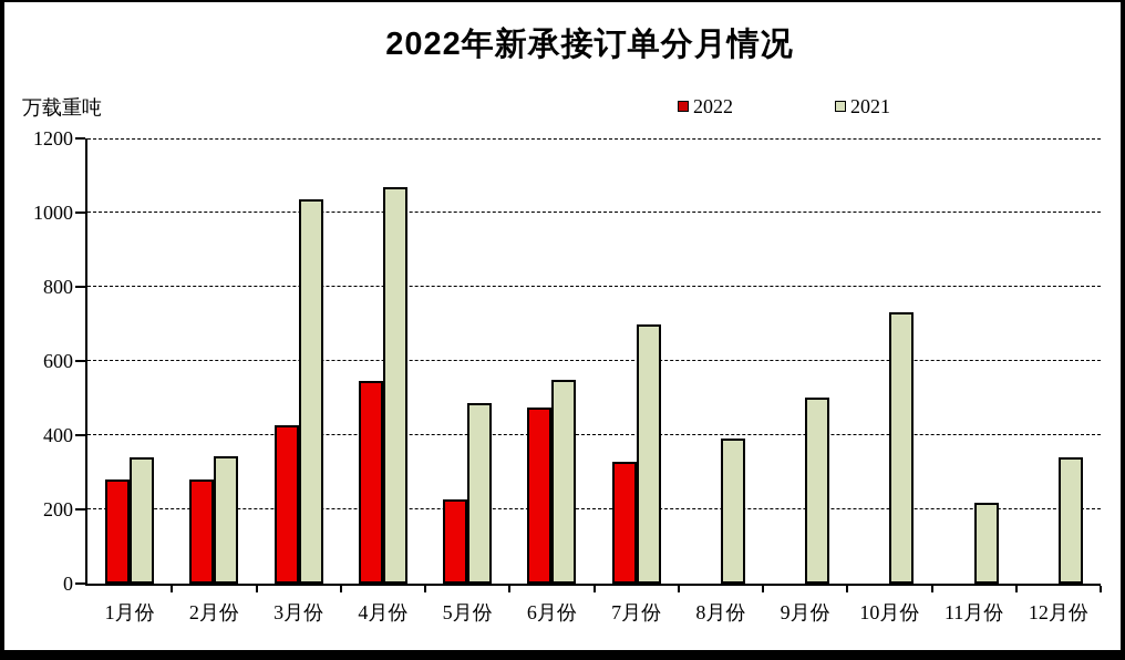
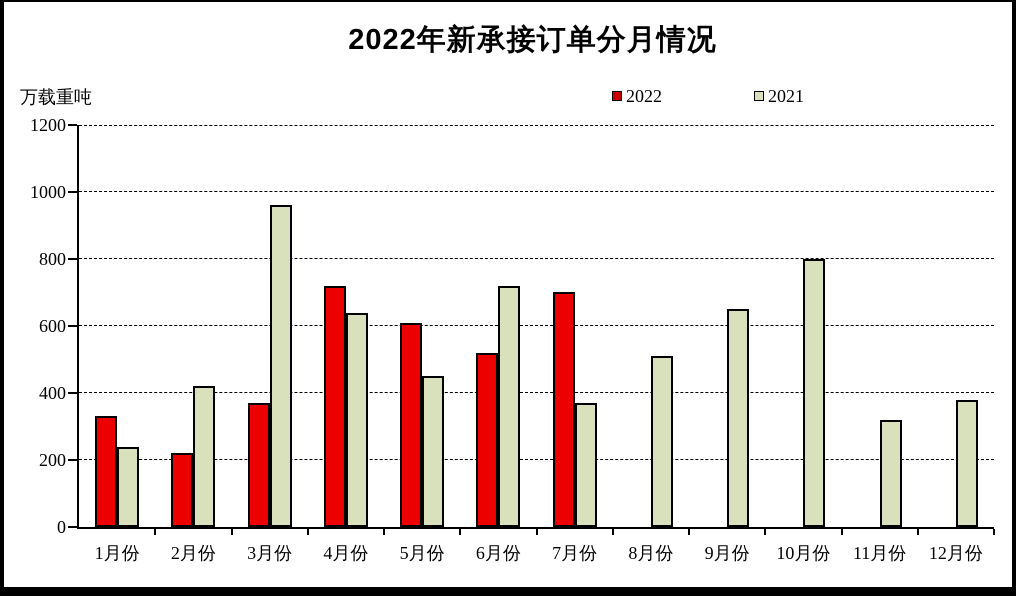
2022/1月份: 280 -> 330
2021/1月份: 340 -> 240
2022/2月份: 280 -> 220
2021/2月份: 340 -> 420
2022/3月份: 430 -> 370
2021/3月份: 1040 -> 960
2022/4月份: 550 -> 720
2021/4月份: 1070 -> 640
2022/5月份: 230 -> 610
2021/5月份: 490 -> 450
2022/6月份: 480 -> 520
2021/6月份: 550 -> 720
2022/7月份: 330 -> 700
2021/7月份: 700 -> 370
2021/8月份: 390 -> 510
2021/9月份: 500 -> 650
2021/10月份: 730 -> 800
2021/11月份: 220 -> 320
2021/12月份: 340 -> 380
